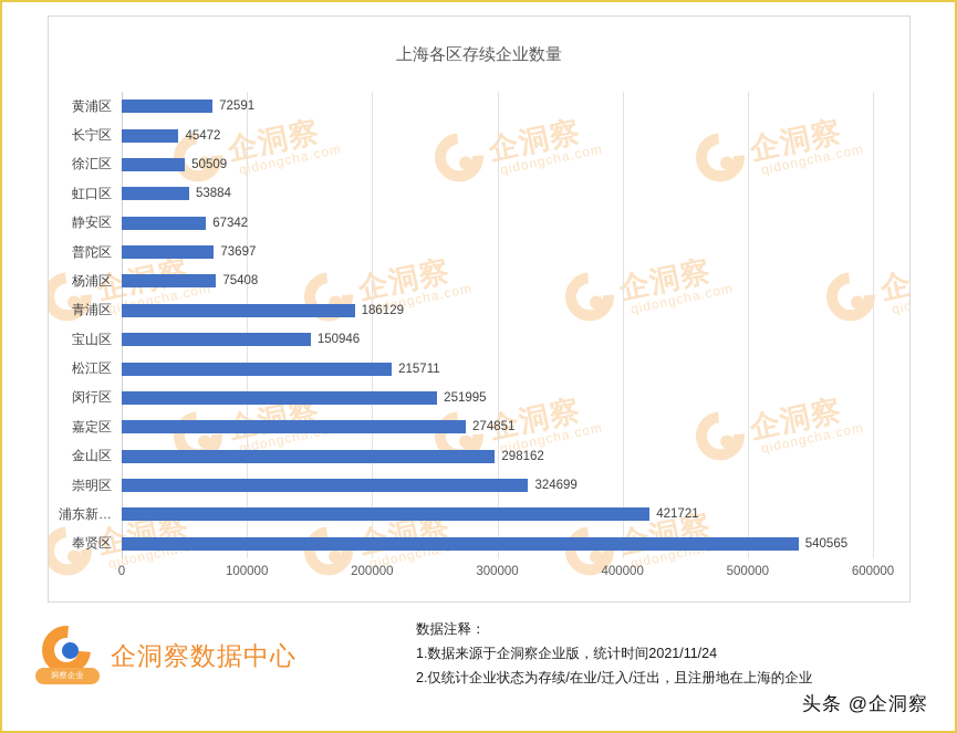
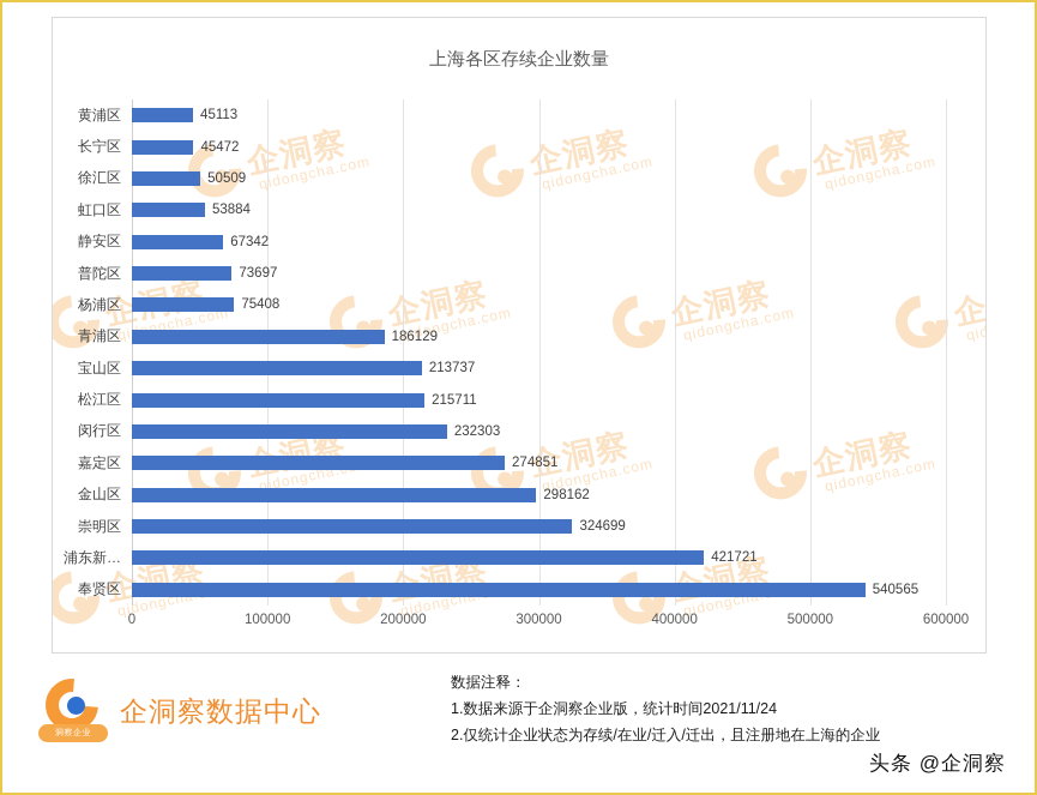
黄浦区: 72591 -> 45113
宝山区: 150946 -> 213737
闵行区: 251995 -> 232303
